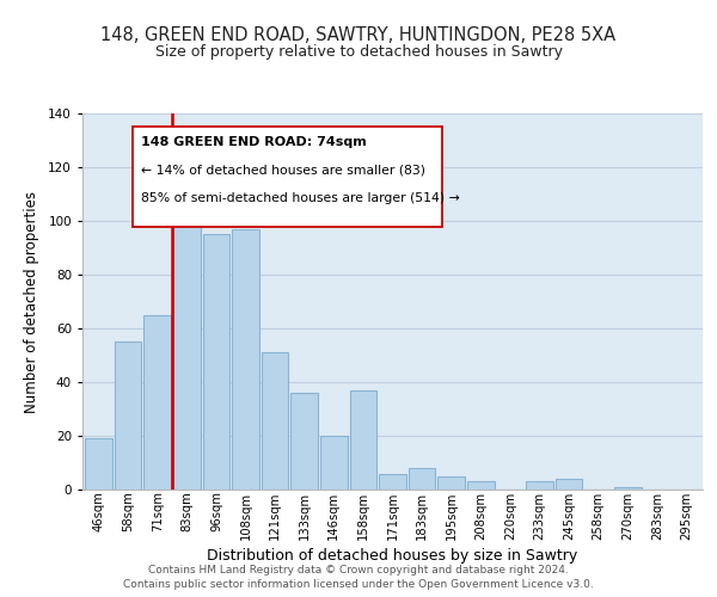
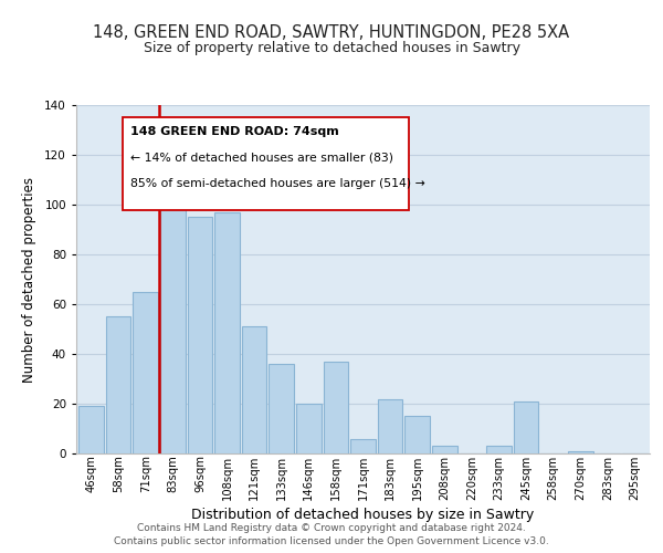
183sqm: 8 -> 22
195sqm: 5 -> 15
245sqm: 4 -> 21
